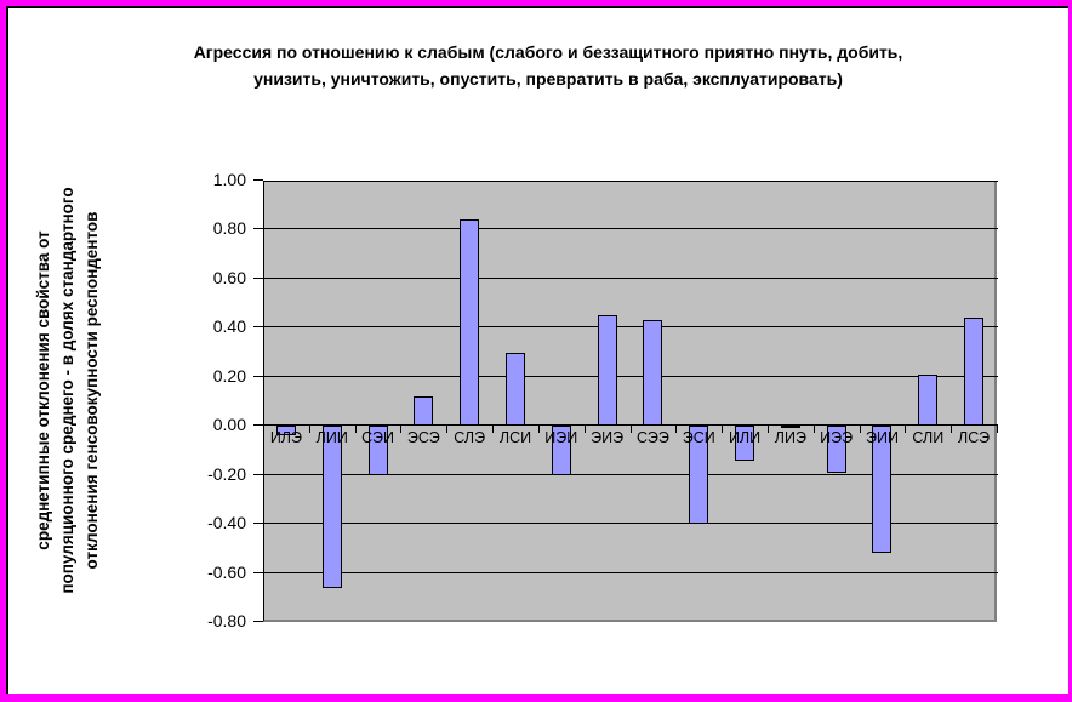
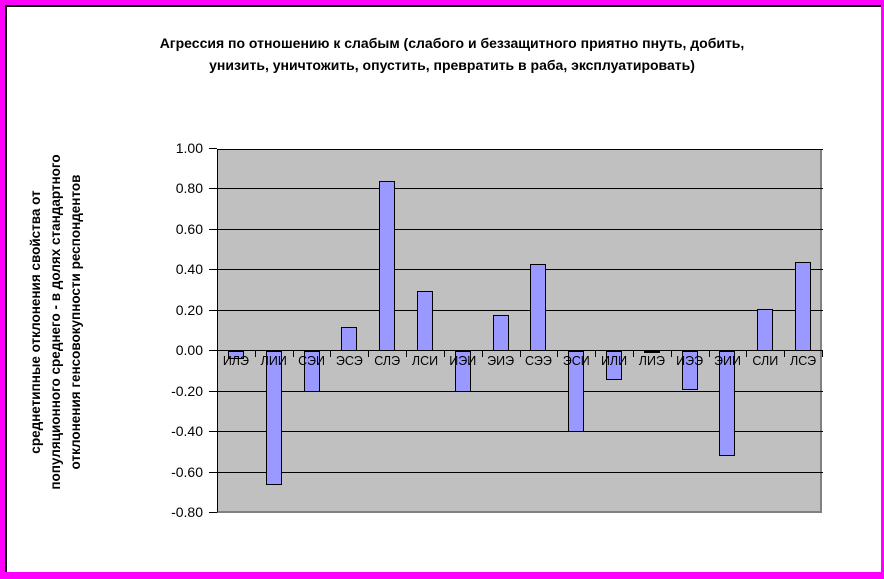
ЭИЭ: 0.45 -> 0.18
